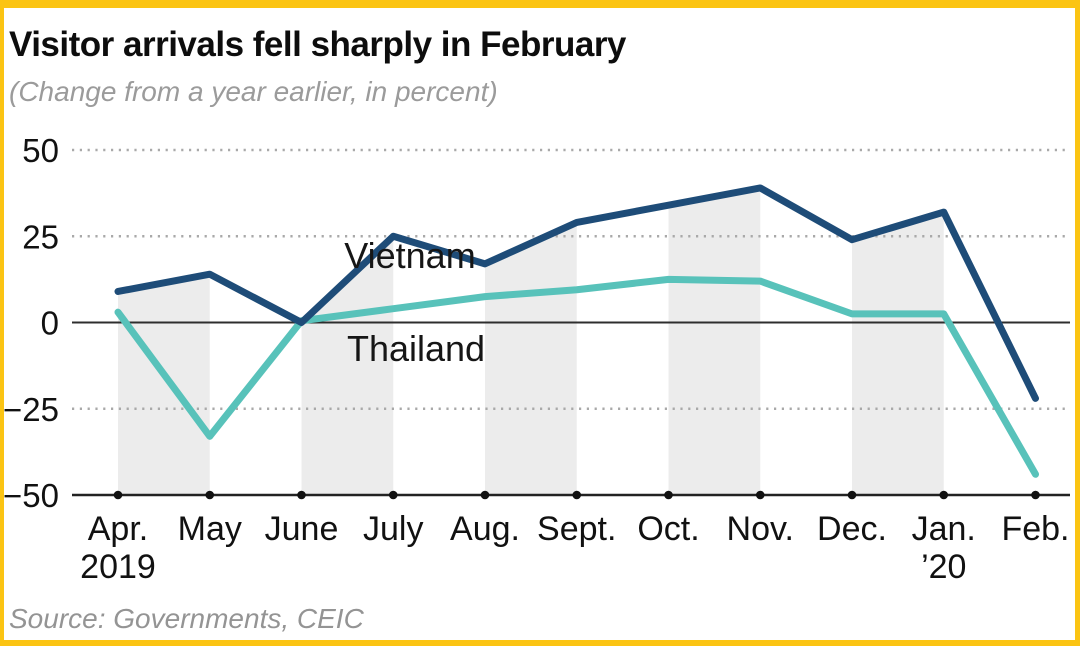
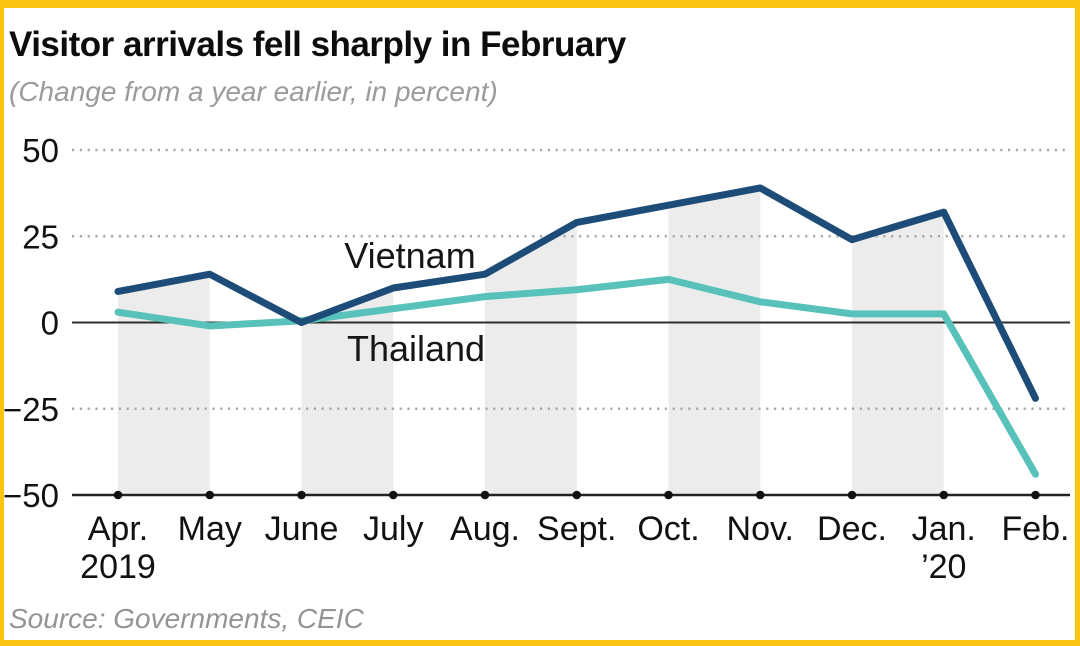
Thailand/May: -33 -> -1
Vietnam/July: 25 -> 10
Vietnam/Aug.: 17 -> 14
Thailand/Nov.: 12 -> 6
